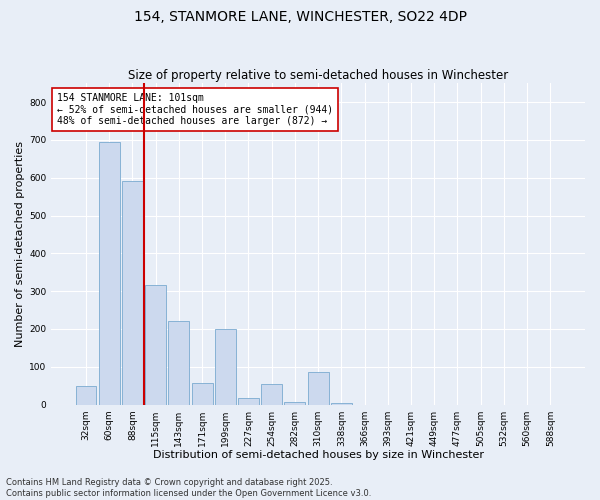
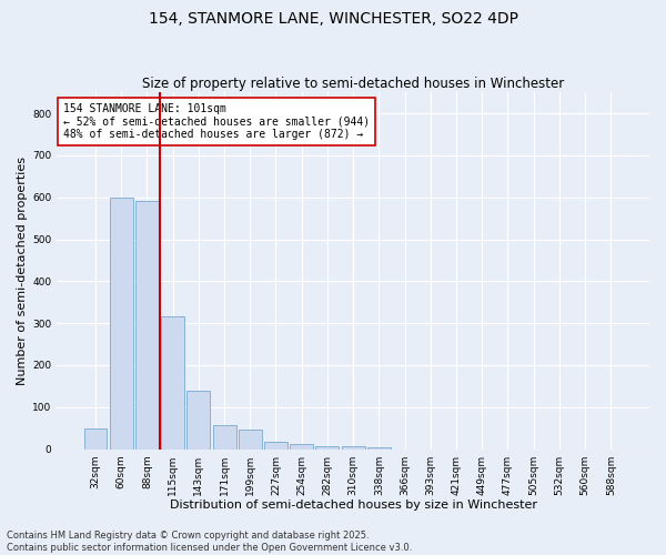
60sqm: 695 -> 600
143sqm: 220 -> 140
199sqm: 200 -> 47
254sqm: 55 -> 12
310sqm: 85 -> 8
